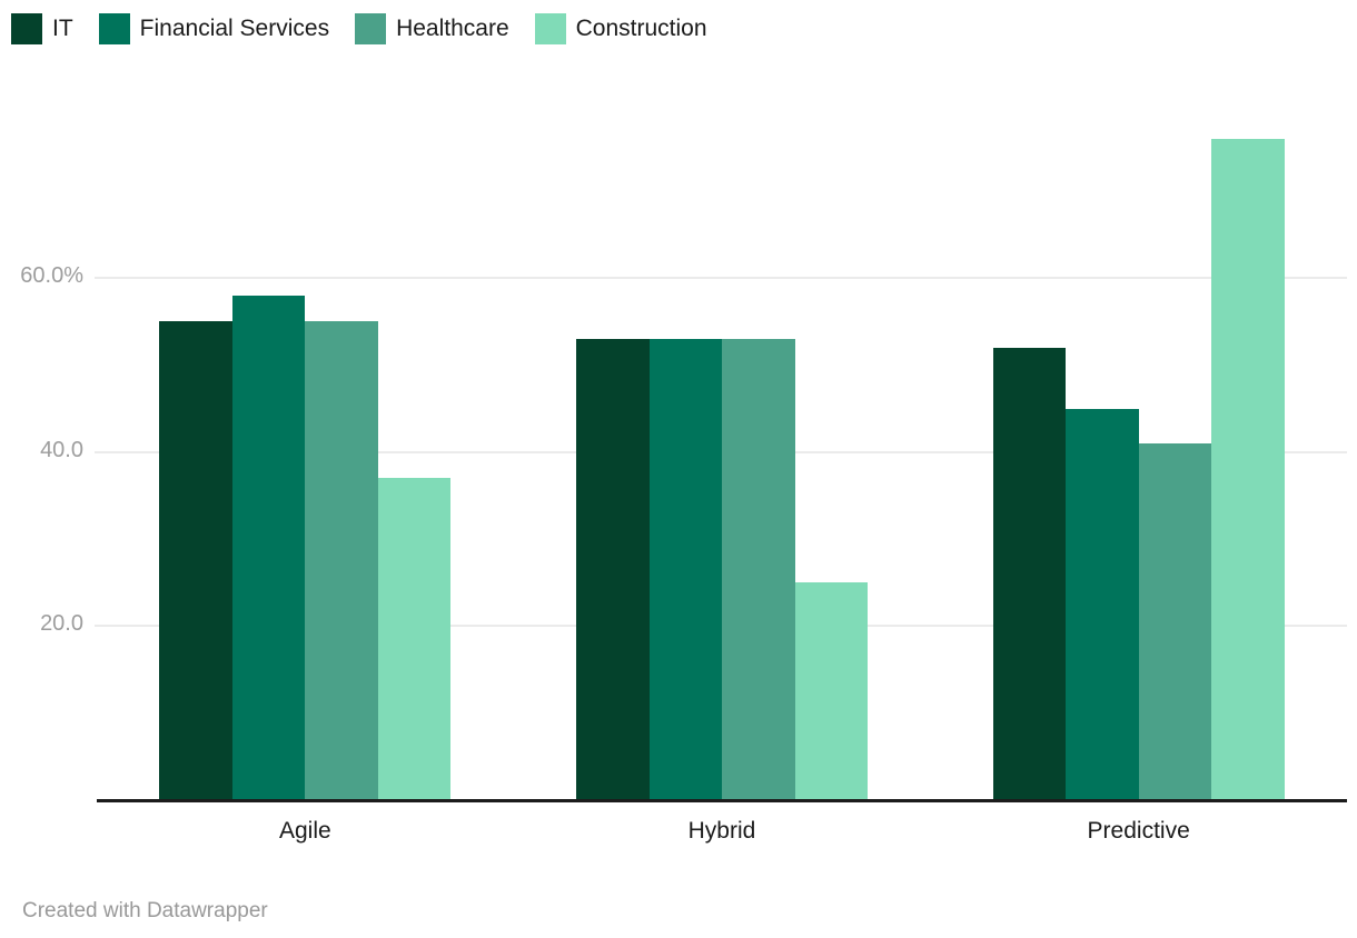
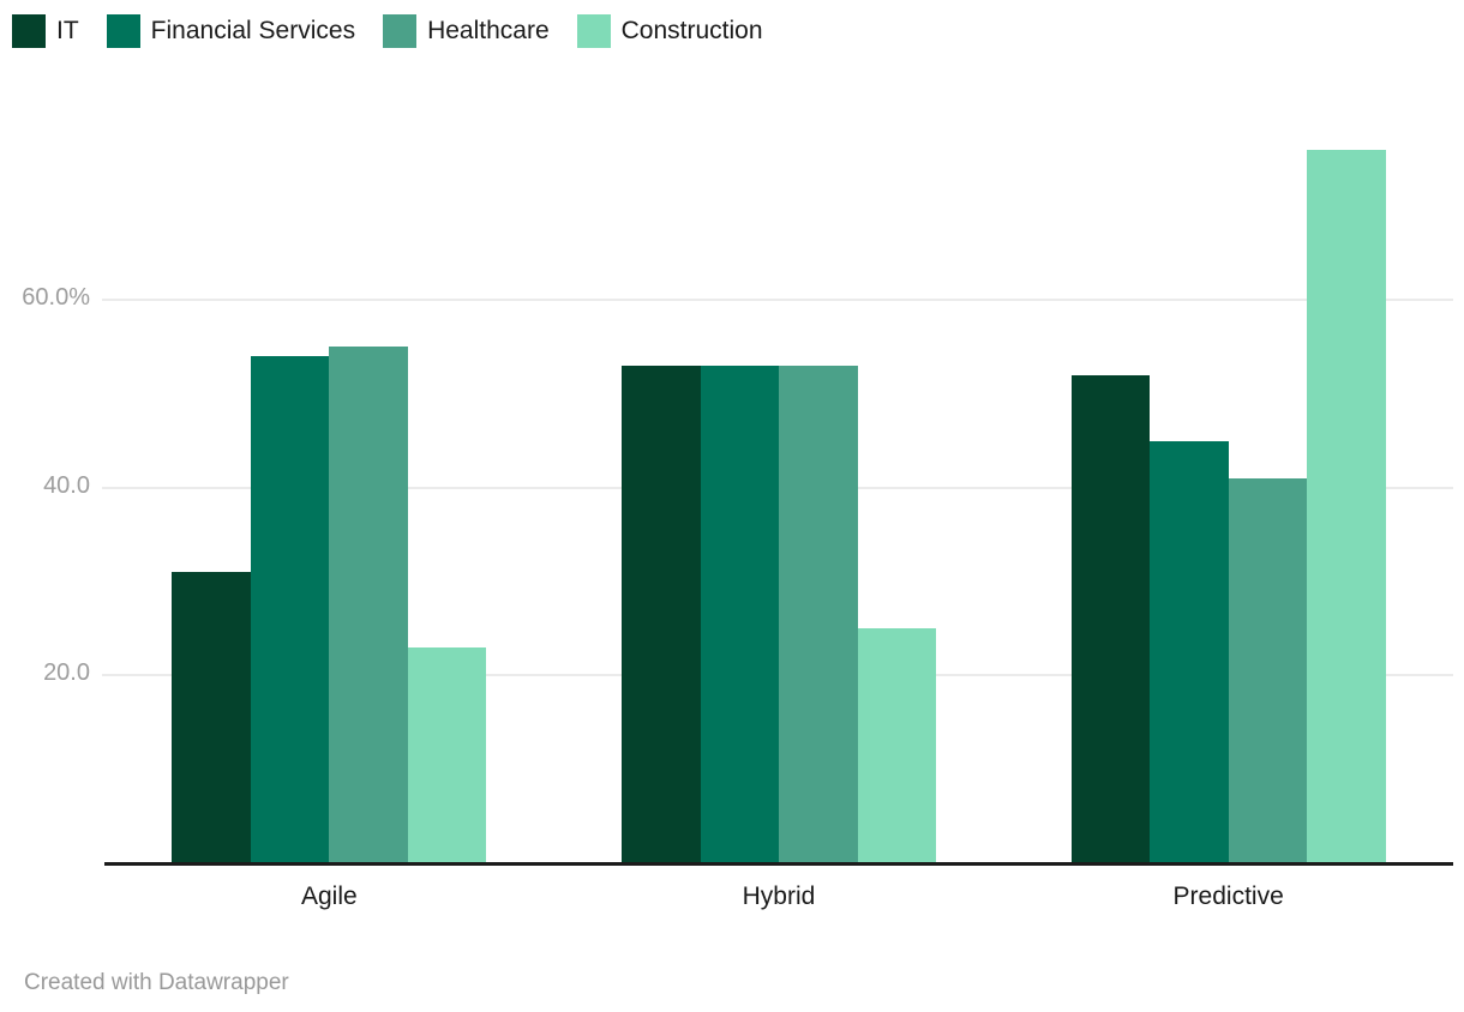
IT/Agile: 55% -> 31%
Financial Services/Agile: 58% -> 54%
Construction/Agile: 37% -> 23%
